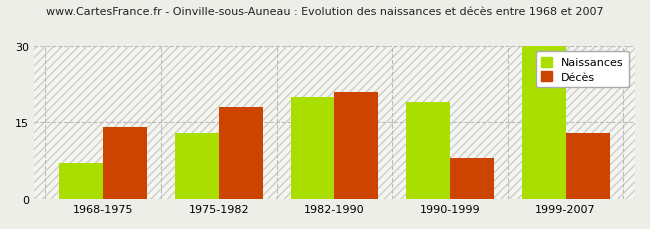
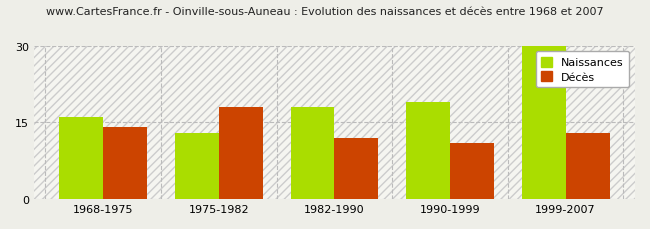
Naissances/1968-1975: 7 -> 16
Naissances/1982-1990: 20 -> 18
Décès/1982-1990: 21 -> 12
Décès/1990-1999: 8 -> 11
